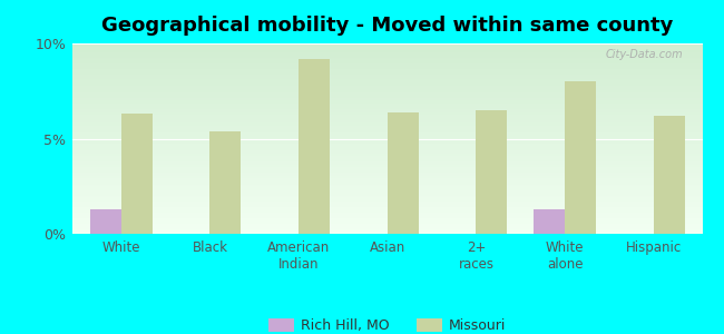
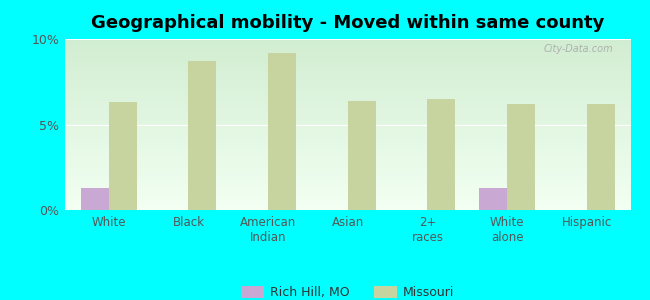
Missouri/Black: 5.4% -> 8.7%
Missouri/White alone: 8.0% -> 6.2%
